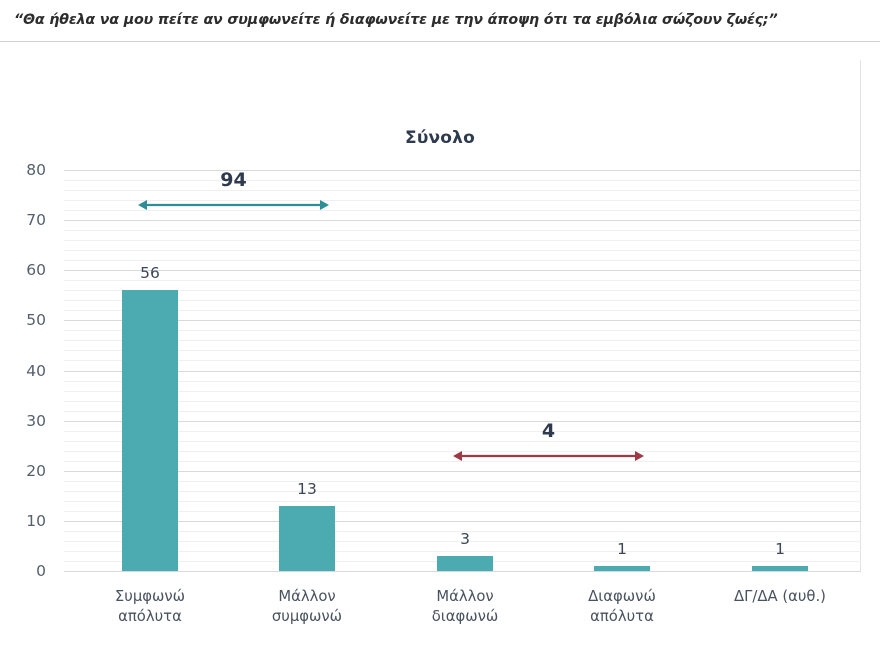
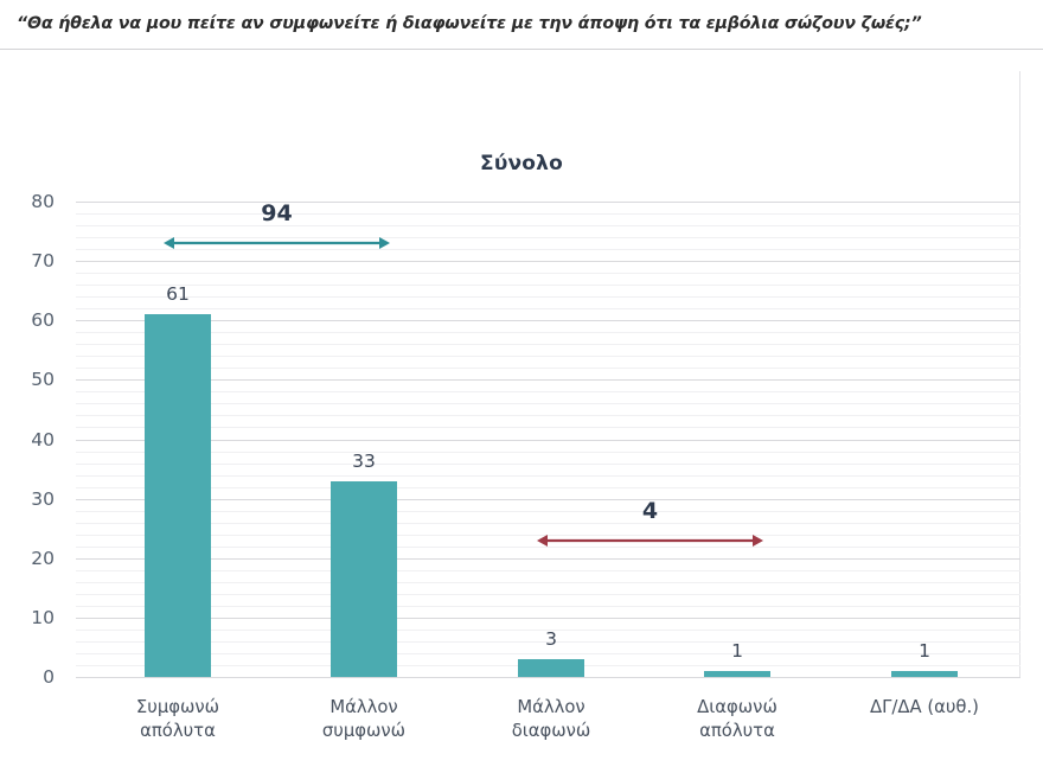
Συμφωνώ απόλυτα: 56 -> 61
Μάλλον συμφωνώ: 13 -> 33
